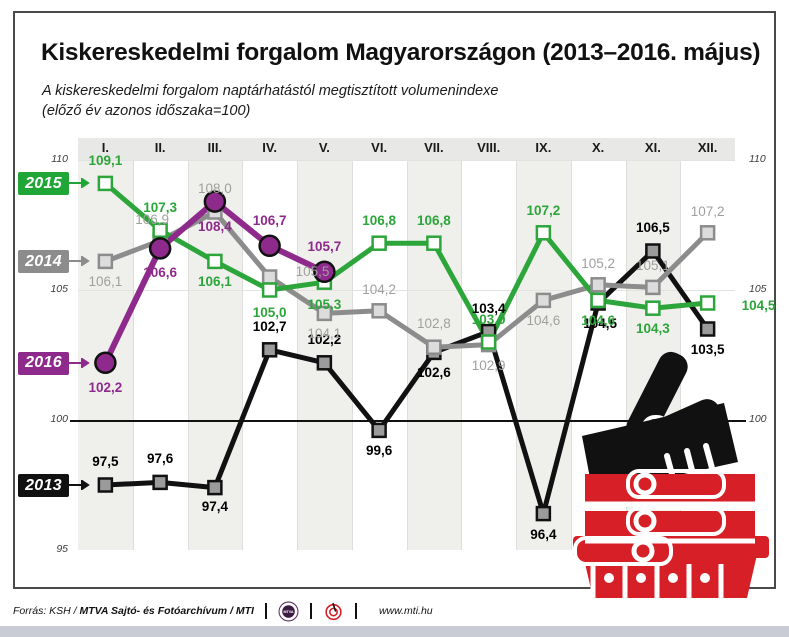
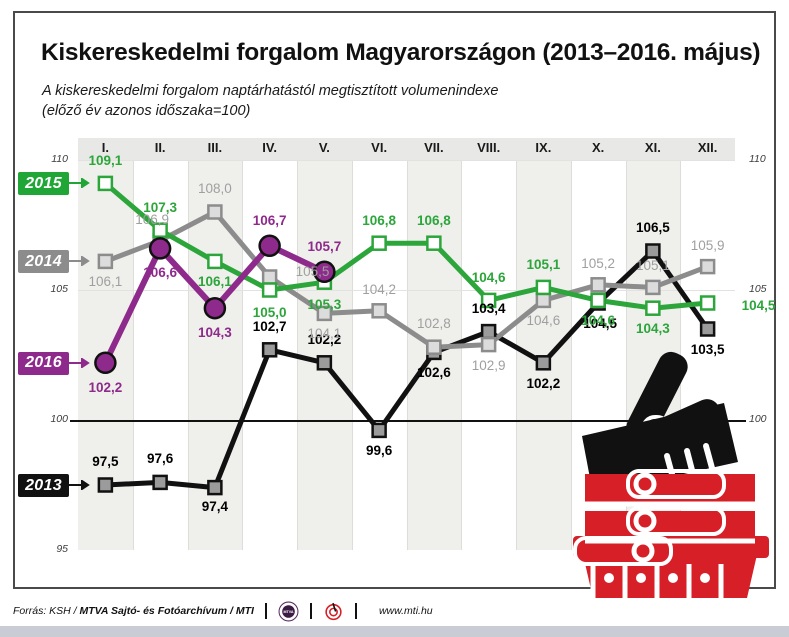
2016/III.: 108,4 -> 104,3
2015/VIII.: 103,0 -> 104,6
2013/IX.: 96,4 -> 102,2
2015/IX.: 107,2 -> 105,1
2014/XII.: 107,2 -> 105,9
